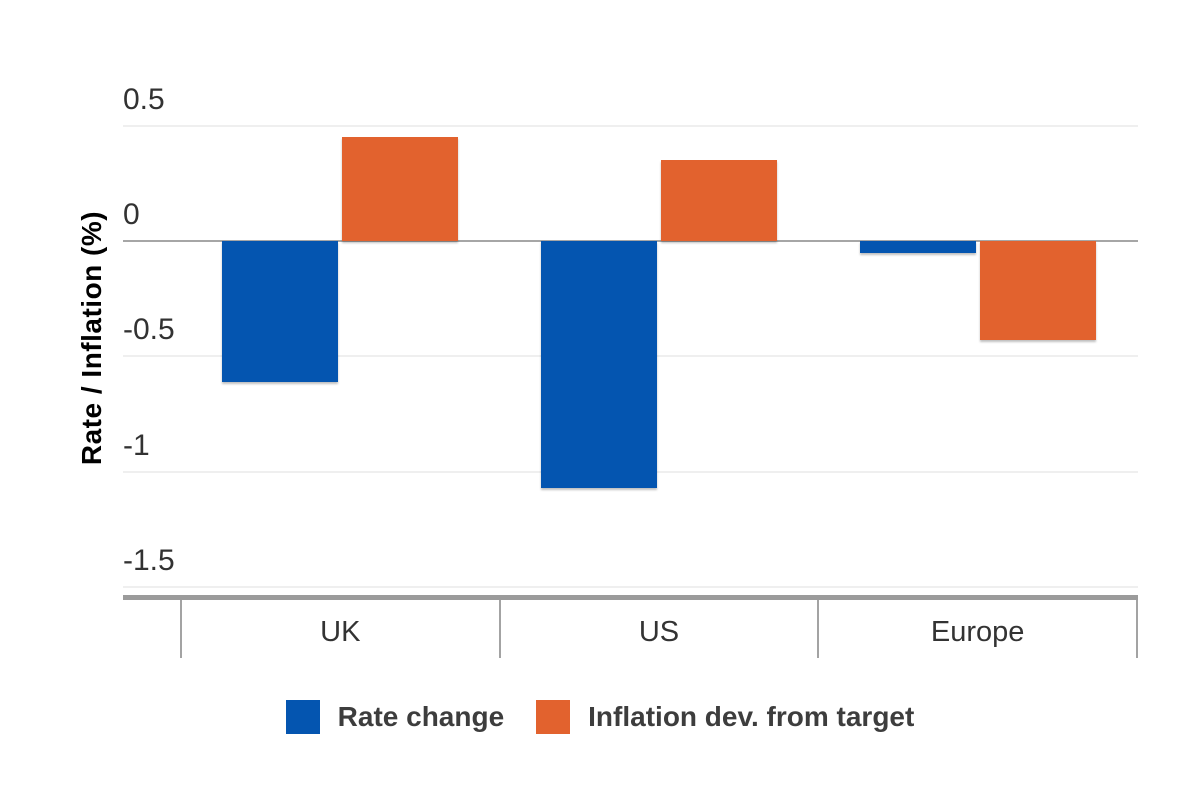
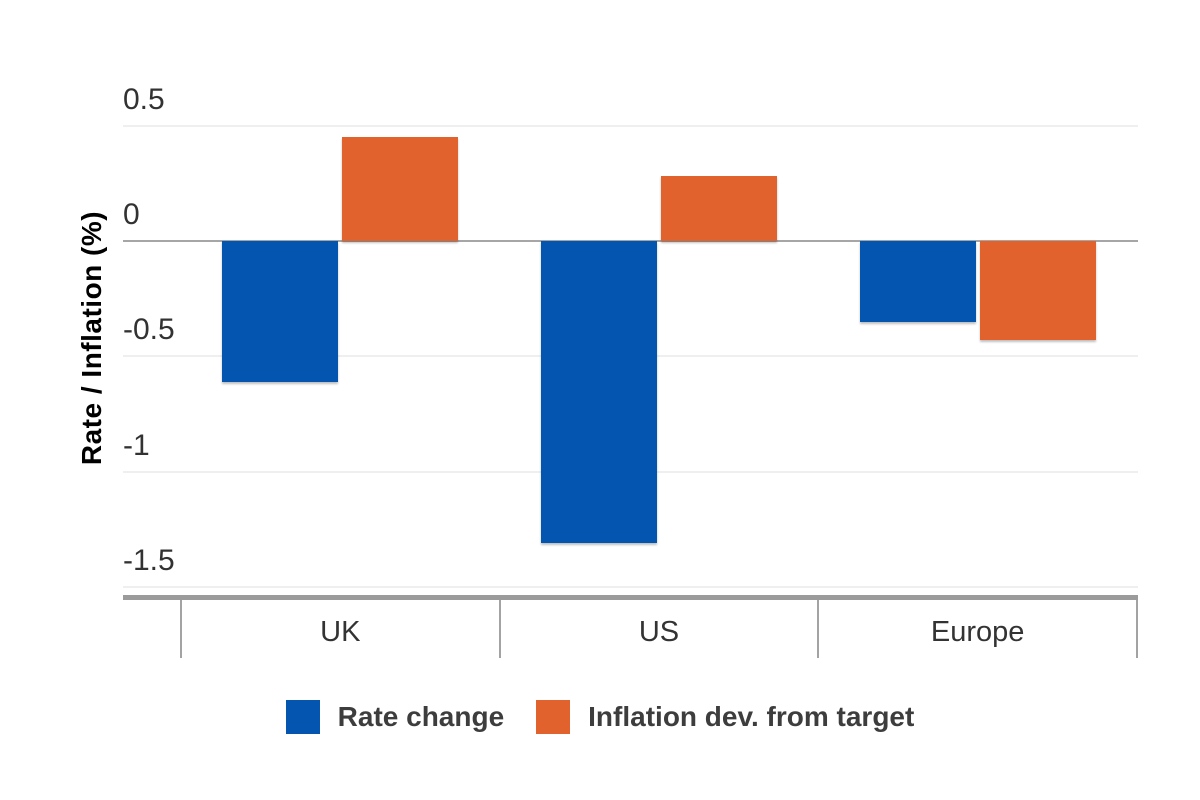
Rate change/US: -1.07 -> -1.31
Inflation dev. from target/US: 0.35 -> 0.28
Rate change/Europe: -0.05 -> -0.35
